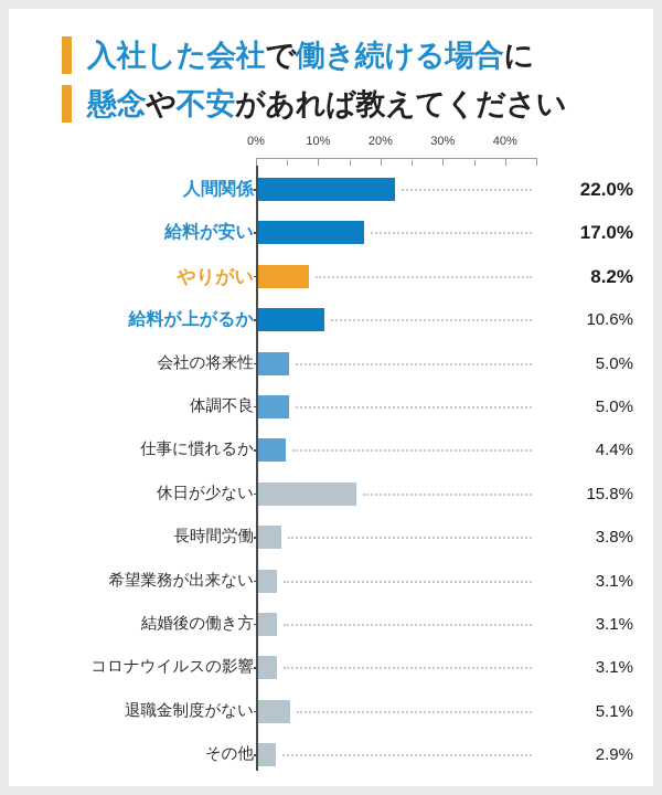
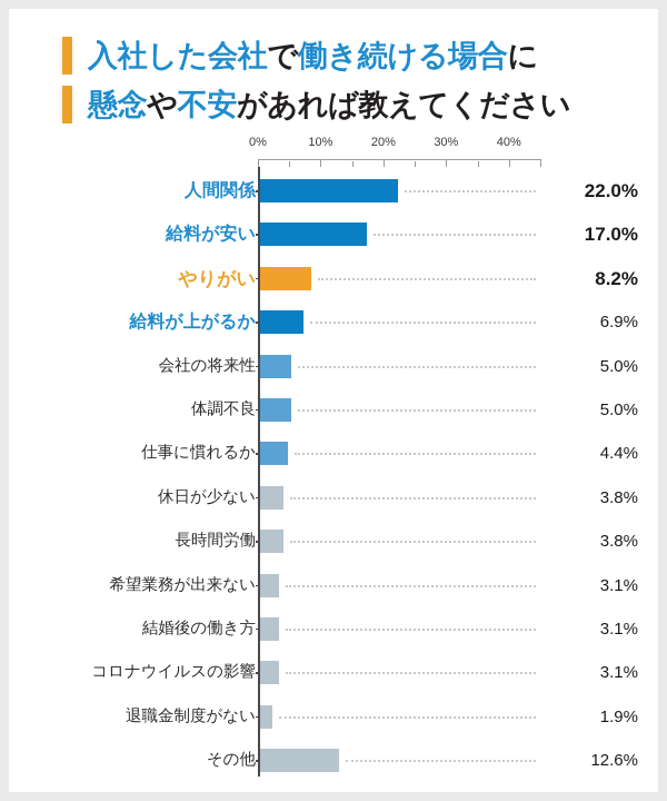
給料が上がるか: 10.6% -> 6.9%
休日が少ない: 15.8% -> 3.8%
退職金制度がない: 5.1% -> 1.9%
その他: 2.9% -> 12.6%
